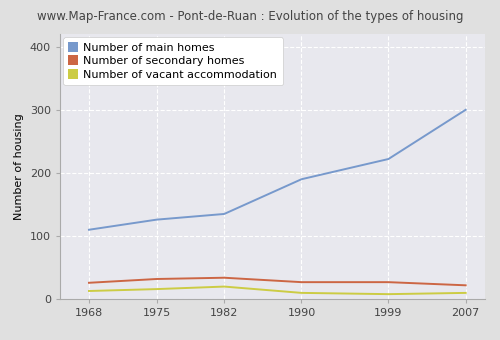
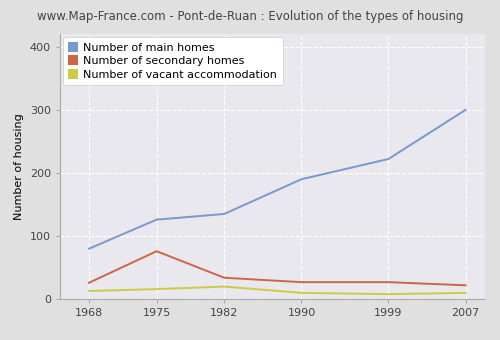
Number of main homes/1968: 110 -> 80
Number of secondary homes/1975: 32 -> 76
